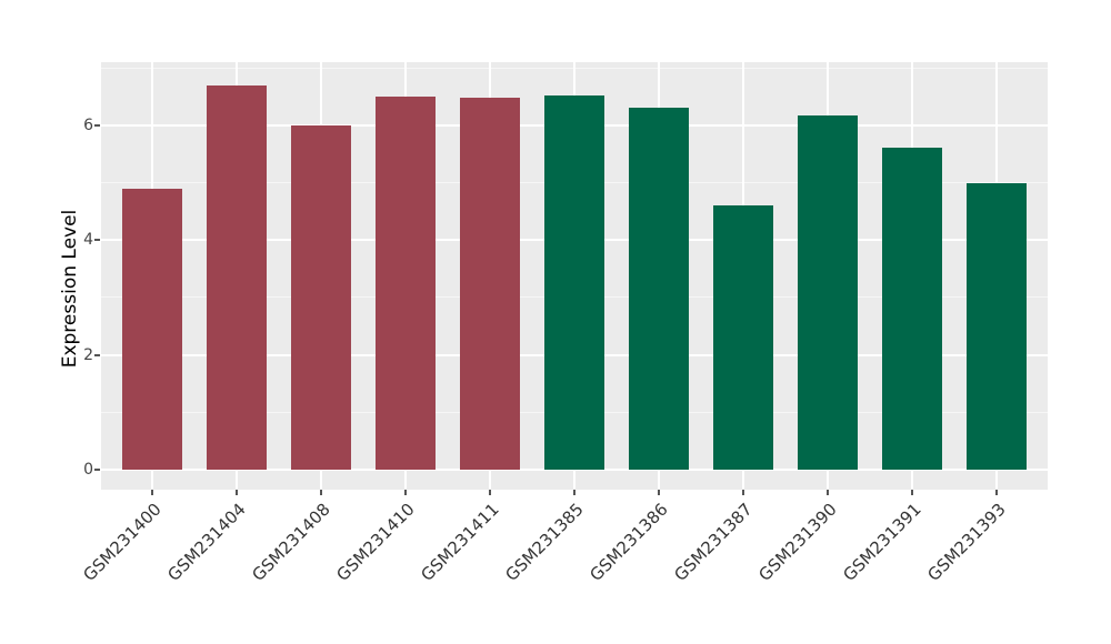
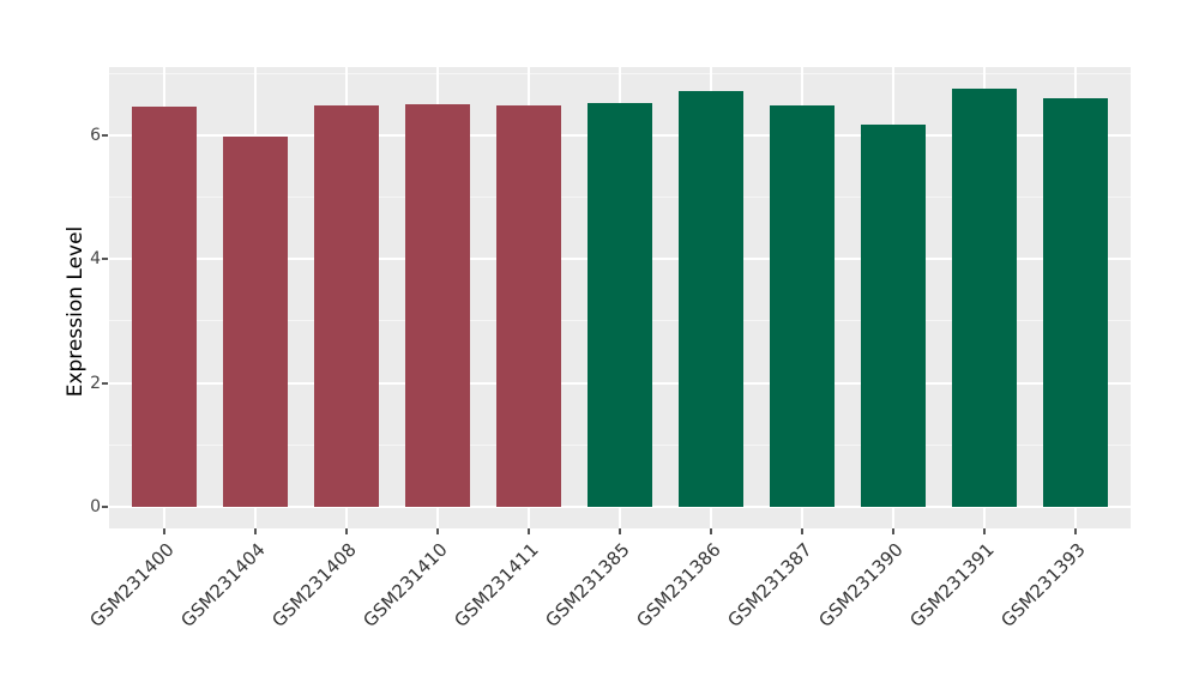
GSM231400: 4.9 -> 6.5
GSM231404: 6.7 -> 6.0
GSM231408: 6.0 -> 6.5
GSM231386: 6.3 -> 6.7
GSM231387: 4.6 -> 6.5
GSM231391: 5.6 -> 6.8
GSM231393: 5.0 -> 6.6
